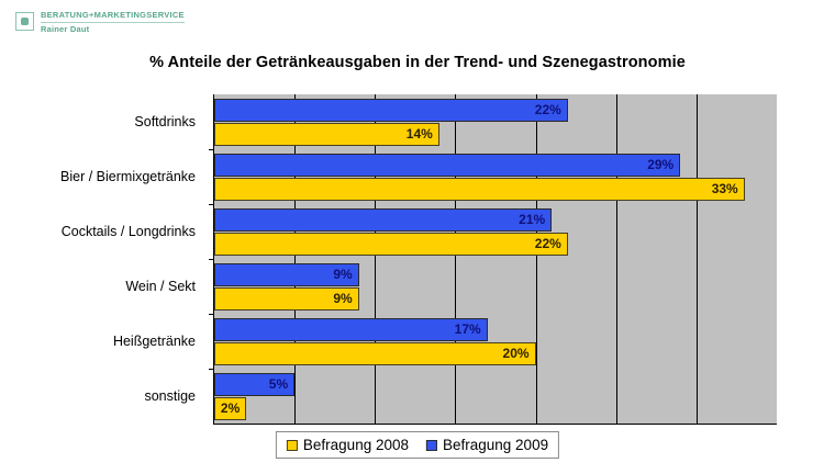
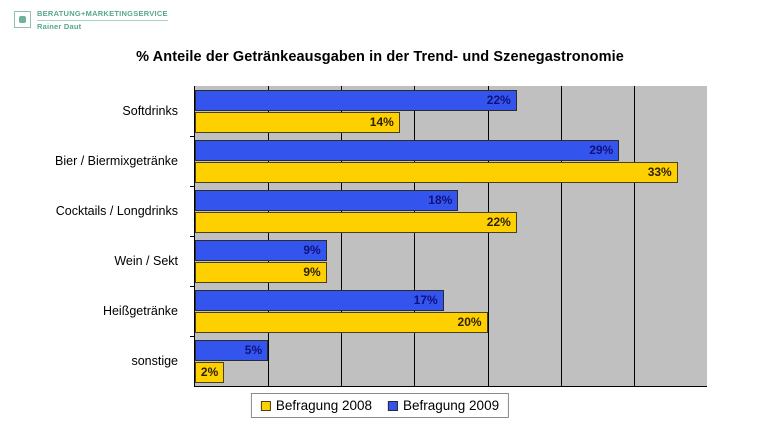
Befragung 2009/Cocktails / Longdrinks: 21% -> 18%
